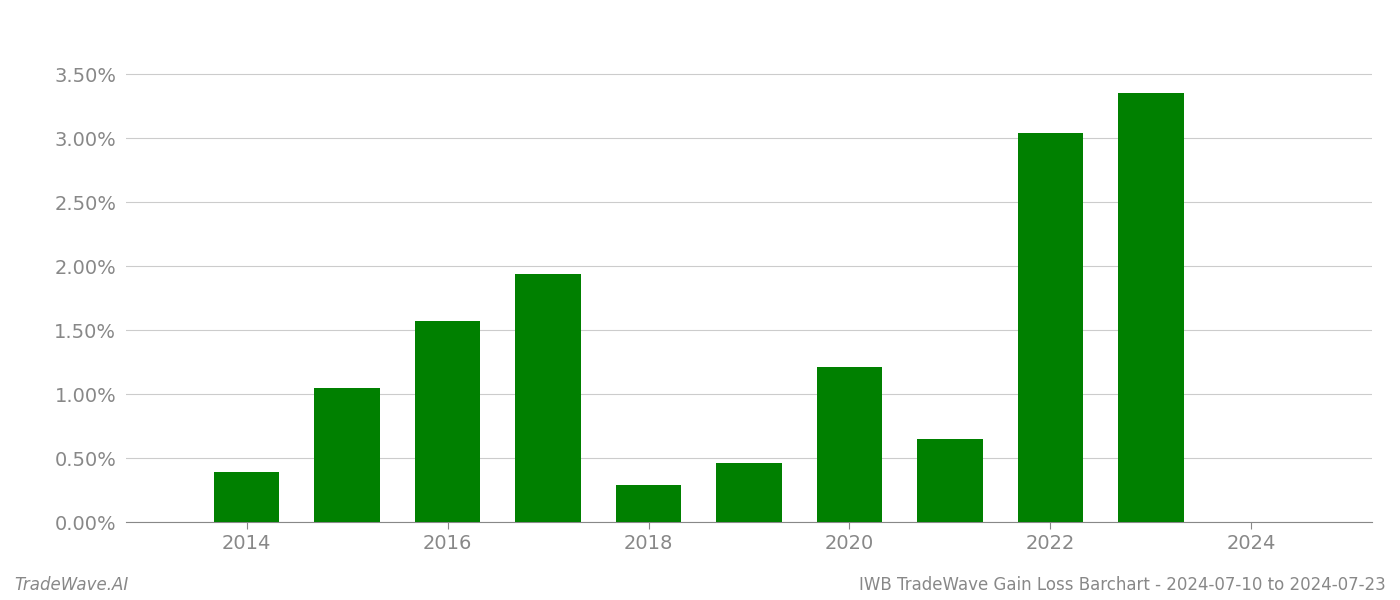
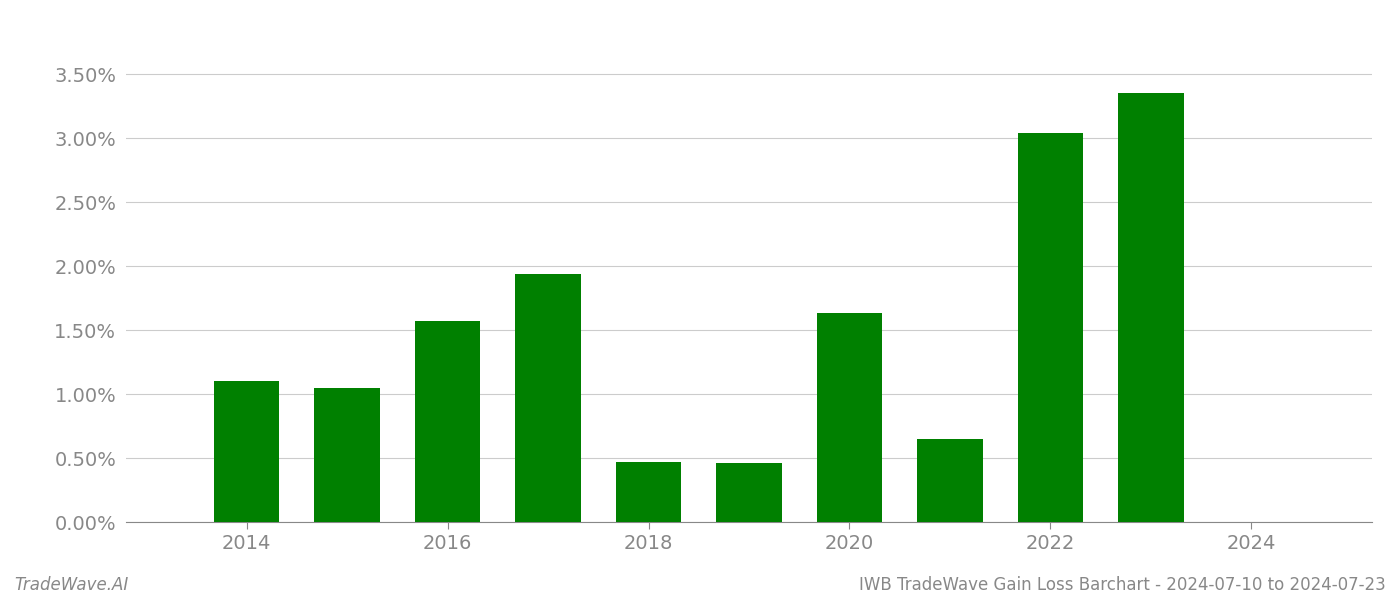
2014: 0.39% -> 1.10%
2018: 0.29% -> 0.47%
2020: 1.21% -> 1.63%
